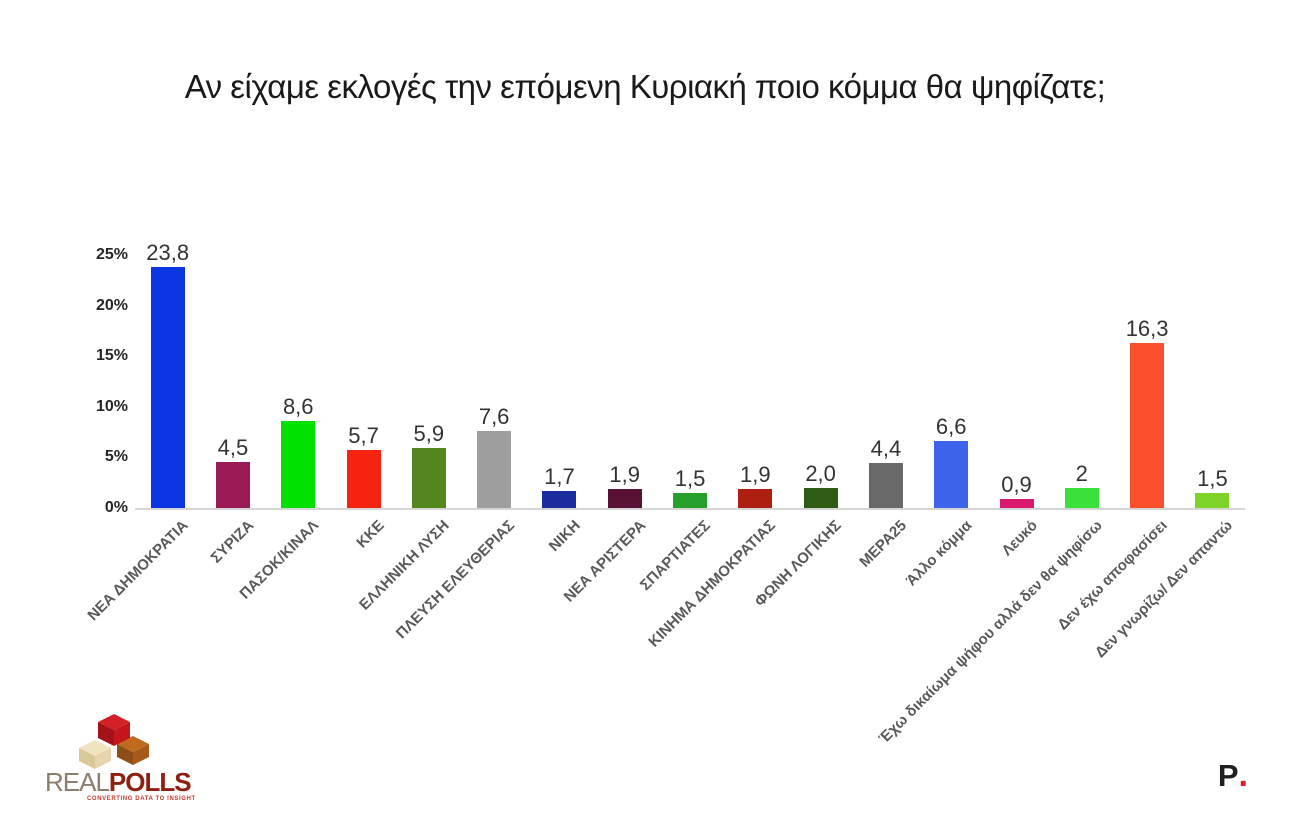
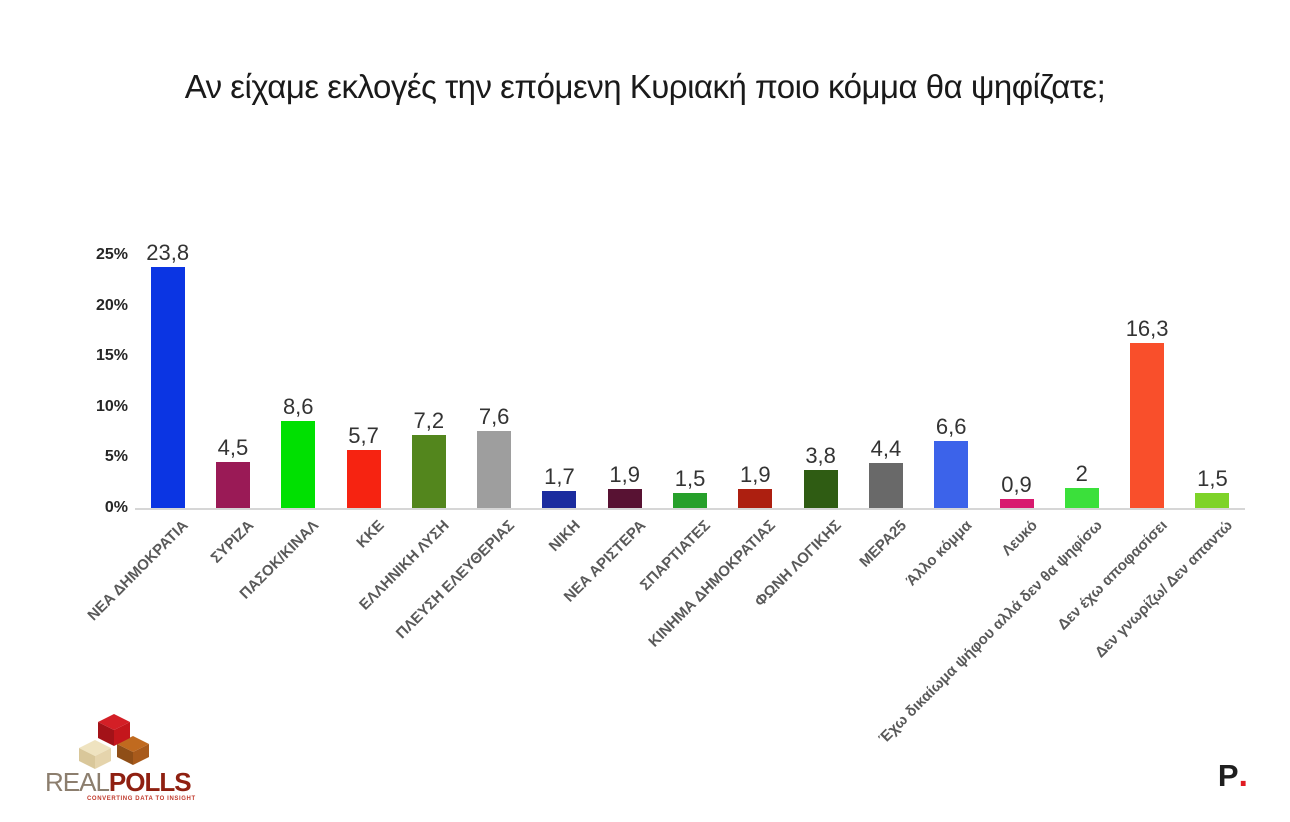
ΕΛΛΗΝΙΚΗ ΛΥΣΗ: 5,9 -> 7,2
ΦΩΝΗ ΛΟΓΙΚΗΣ: 2,0 -> 3,8
